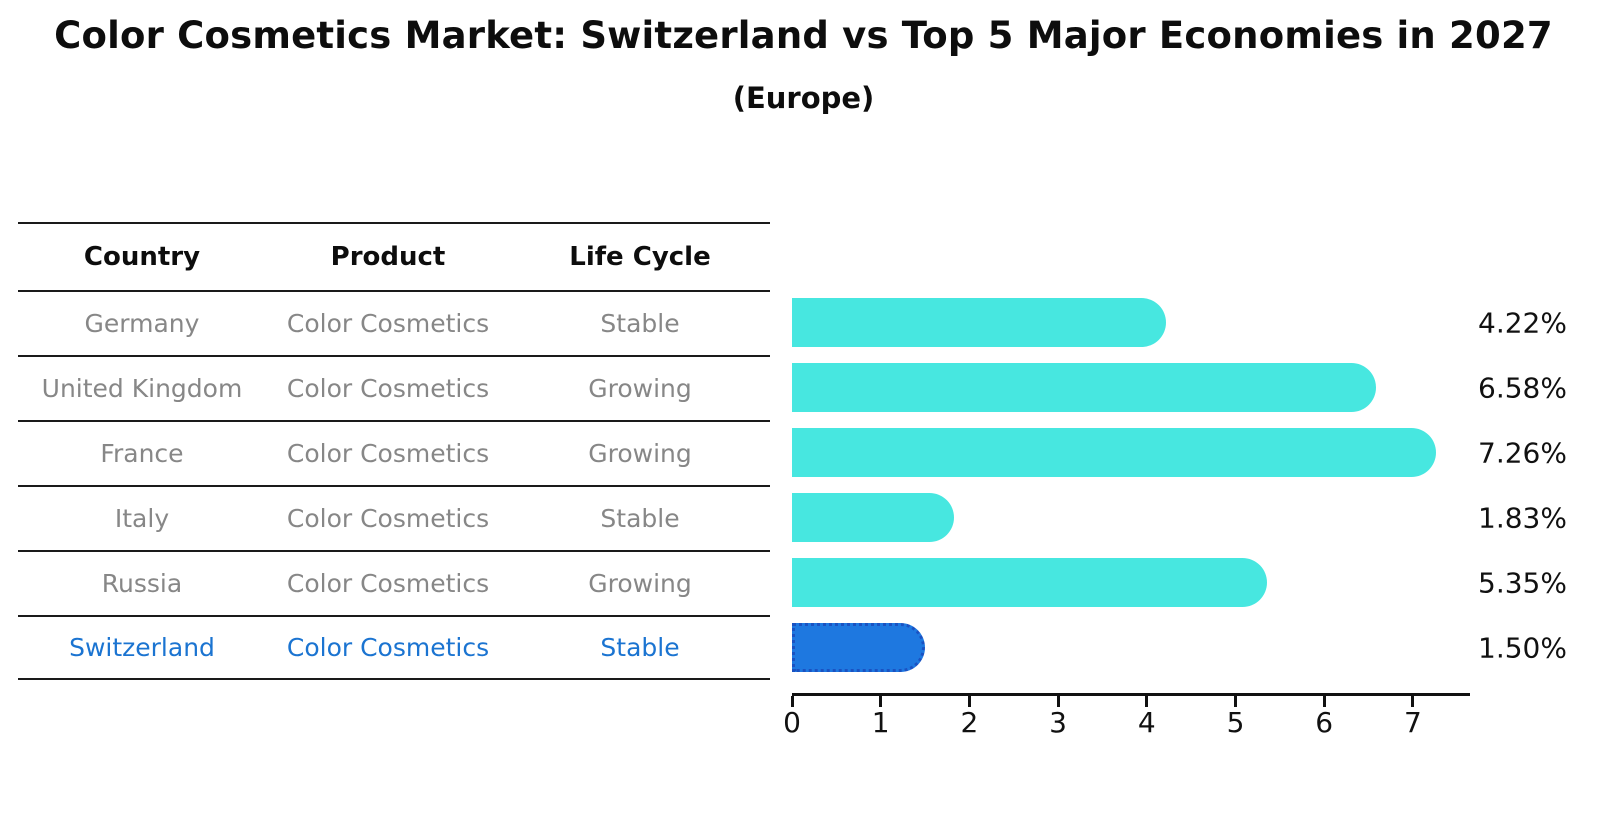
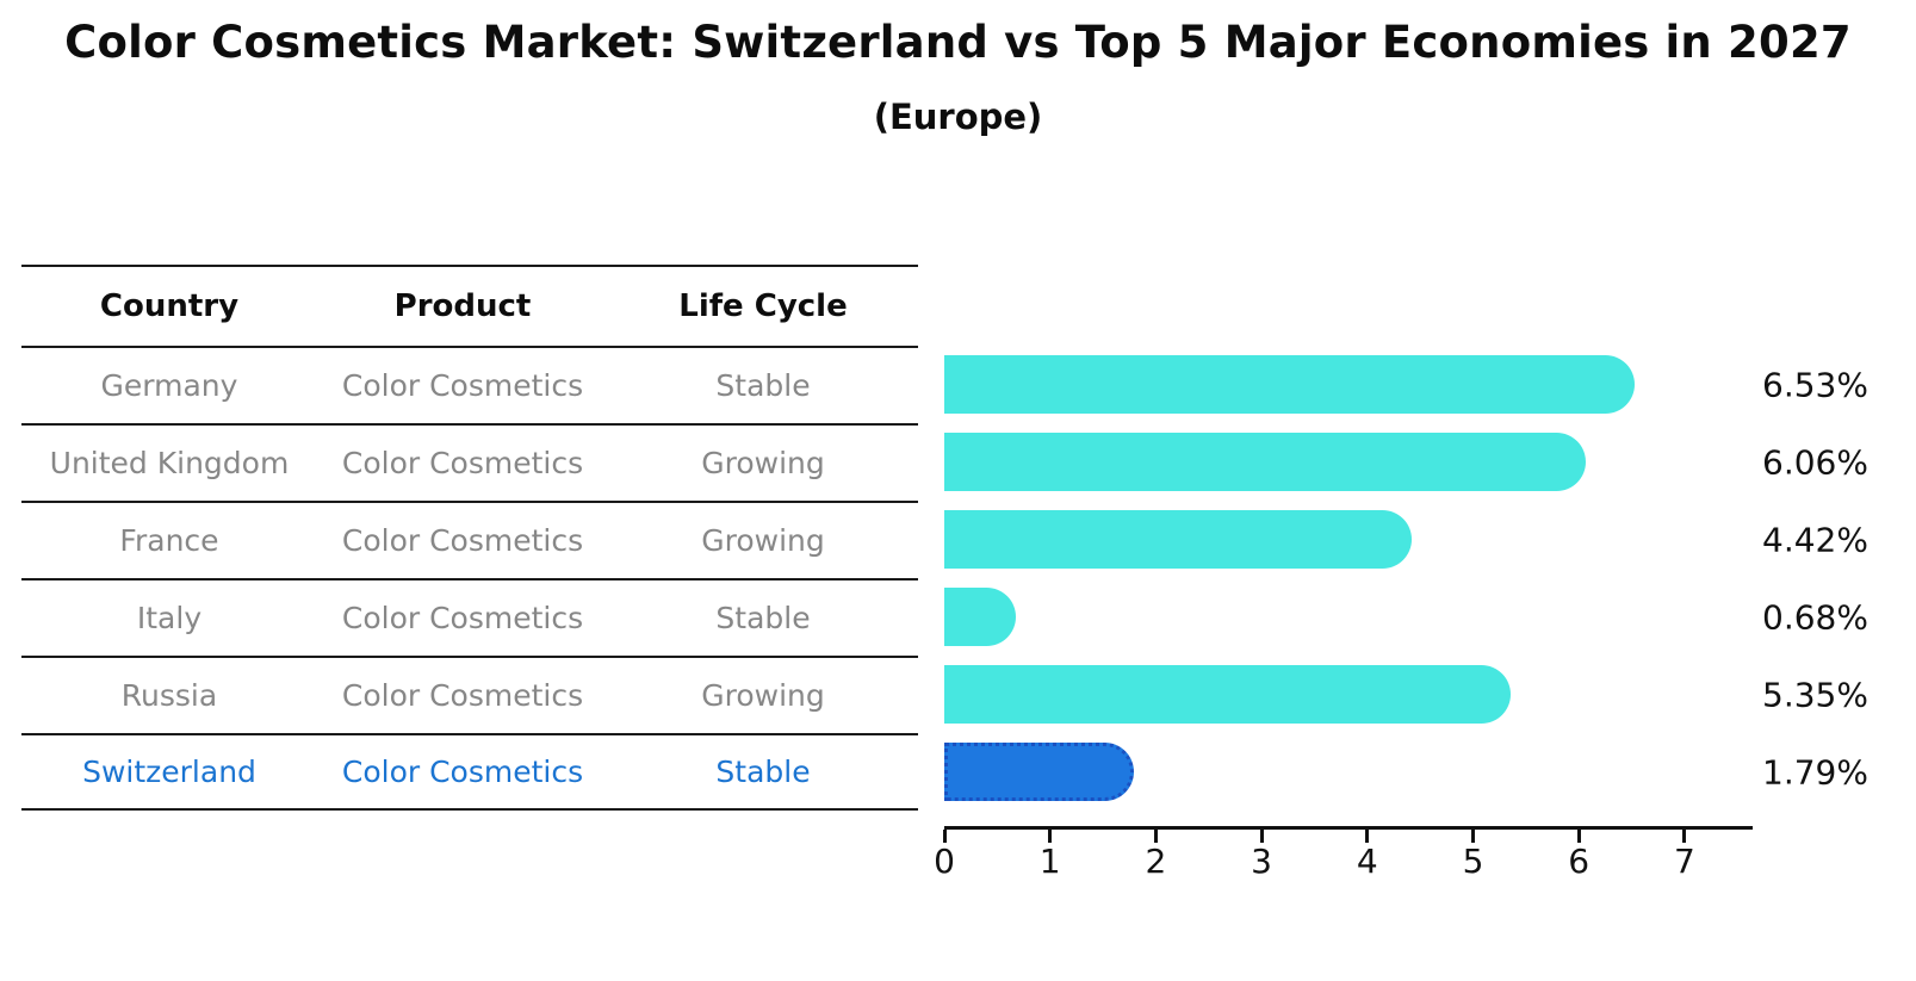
Germany: 4.22% -> 6.53%
United Kingdom: 6.58% -> 6.06%
France: 7.26% -> 4.42%
Italy: 1.83% -> 0.68%
Switzerland: 1.50% -> 1.79%
